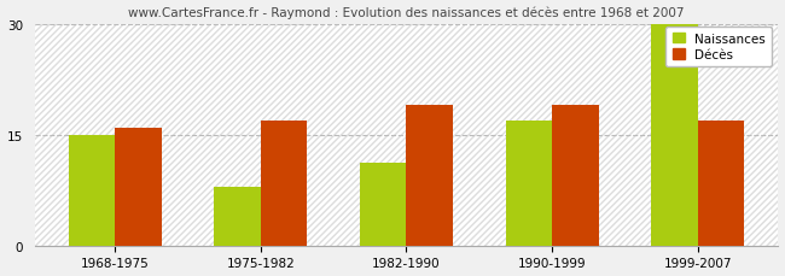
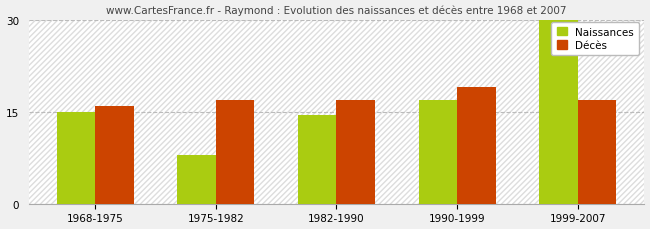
Naissances/1982-1990: 11.2 -> 14.5
Décès/1982-1990: 19 -> 17
